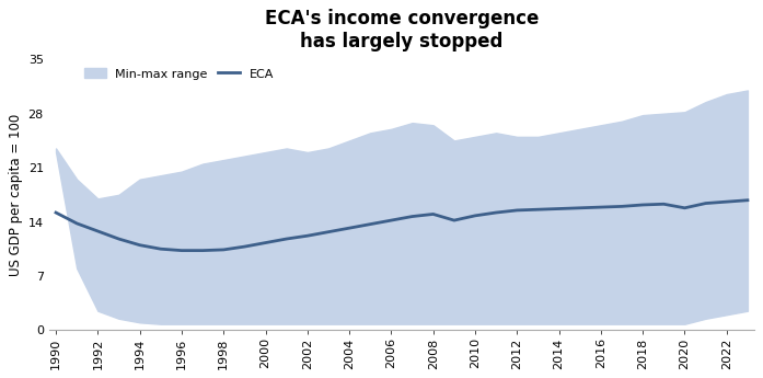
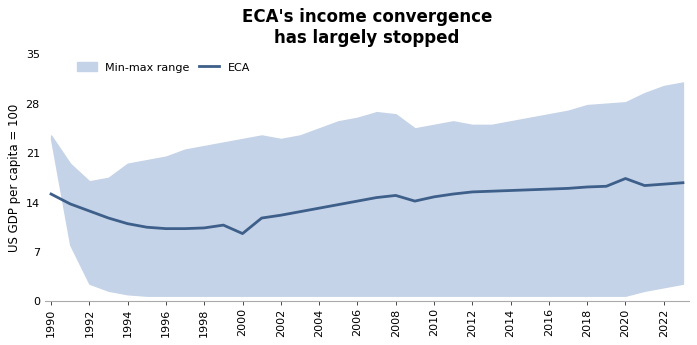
ECA/2000: 11.3 -> 9.6
ECA/2020: 15.8 -> 17.4
